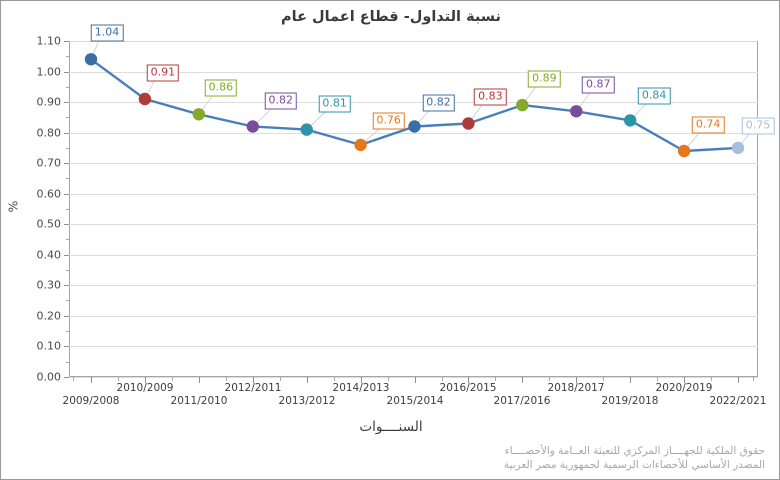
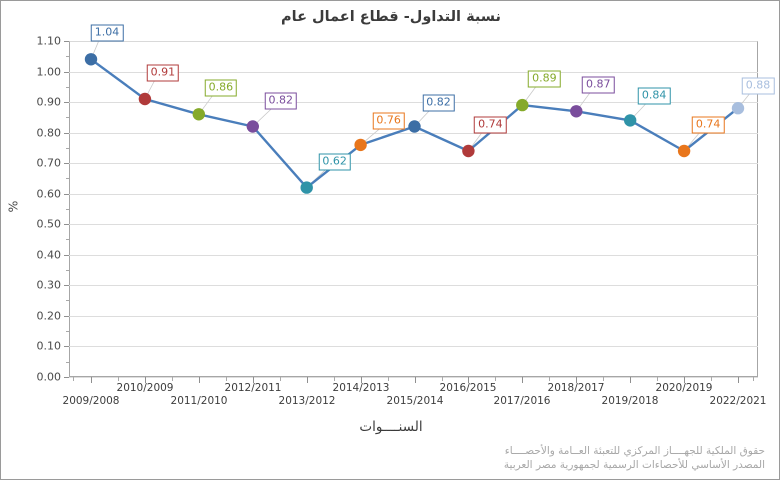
2013/2012: 0.81 -> 0.62
2016/2015: 0.83 -> 0.74
2022/2021: 0.75 -> 0.88
